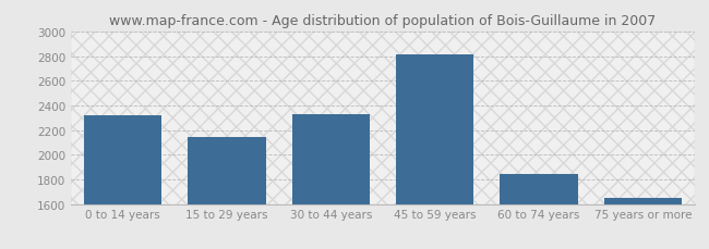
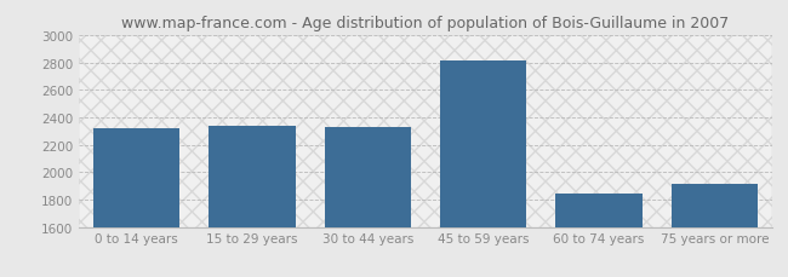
15 to 29 years: 2140 -> 2340
75 years or more: 1650 -> 1910
